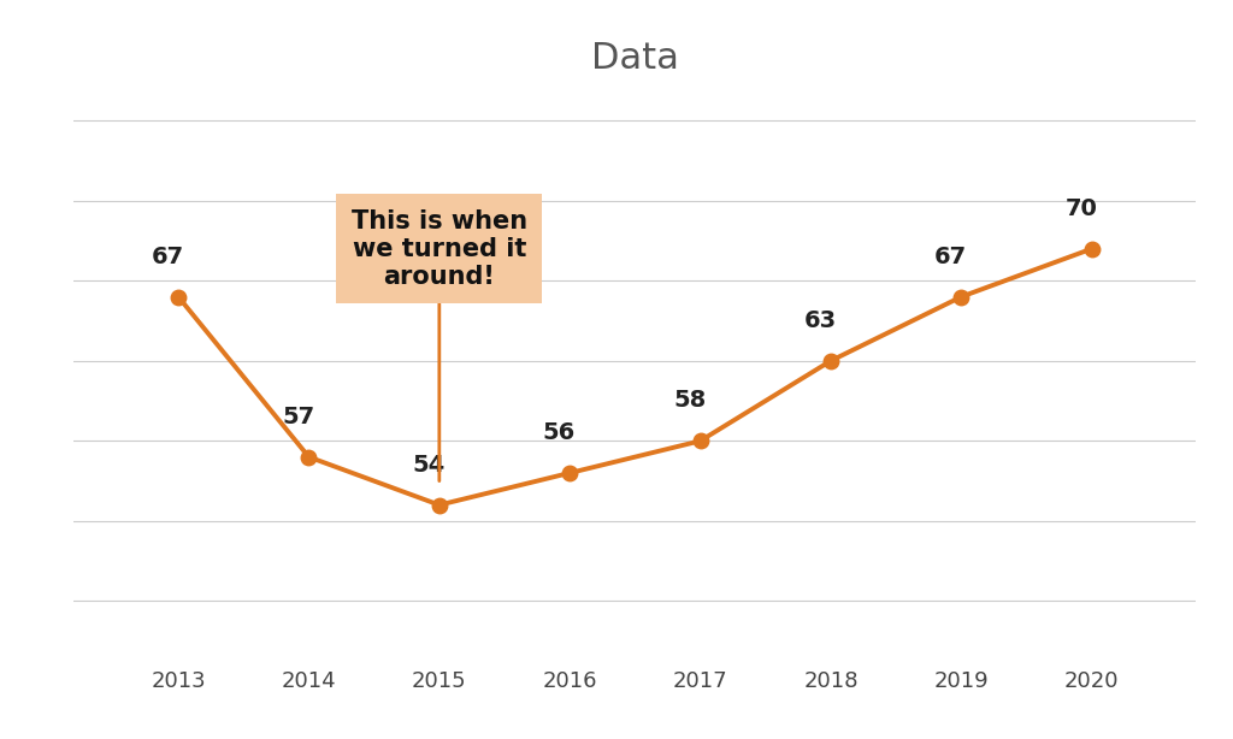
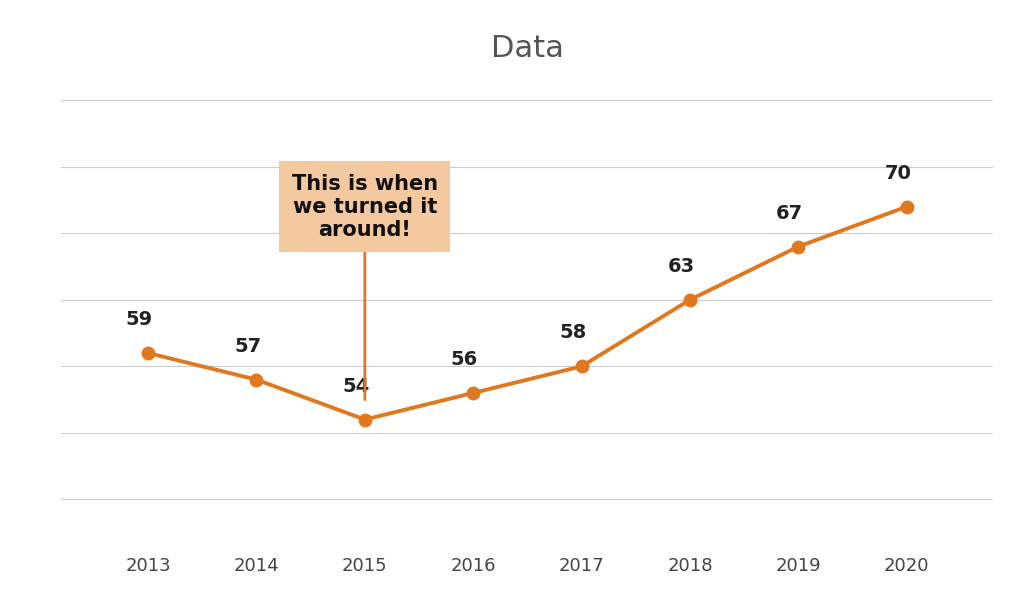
2013: 67 -> 59
